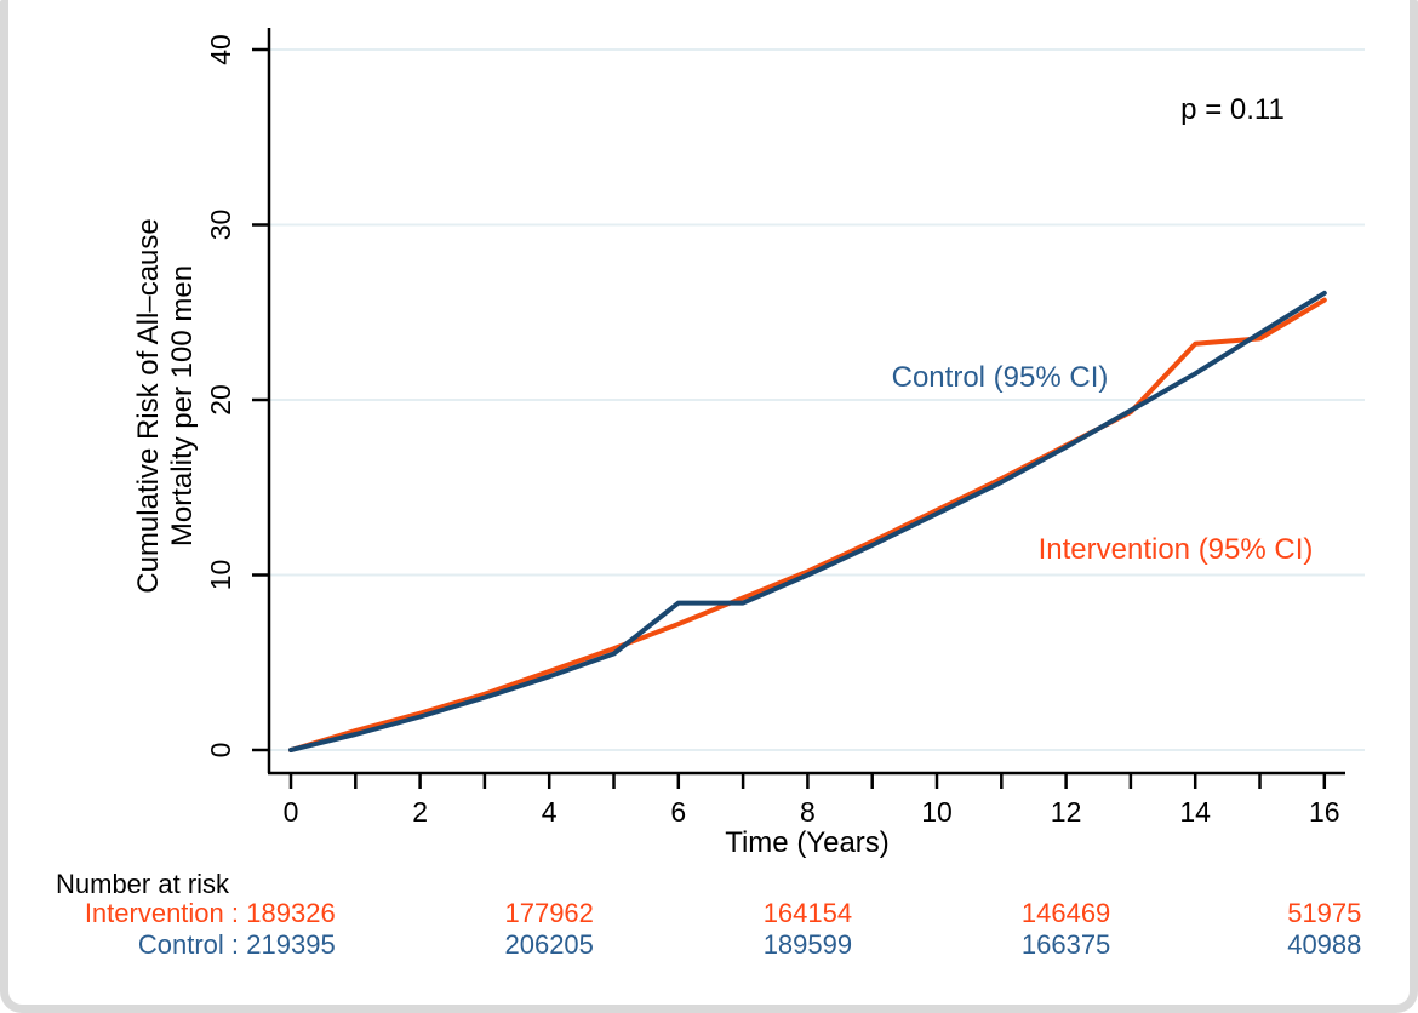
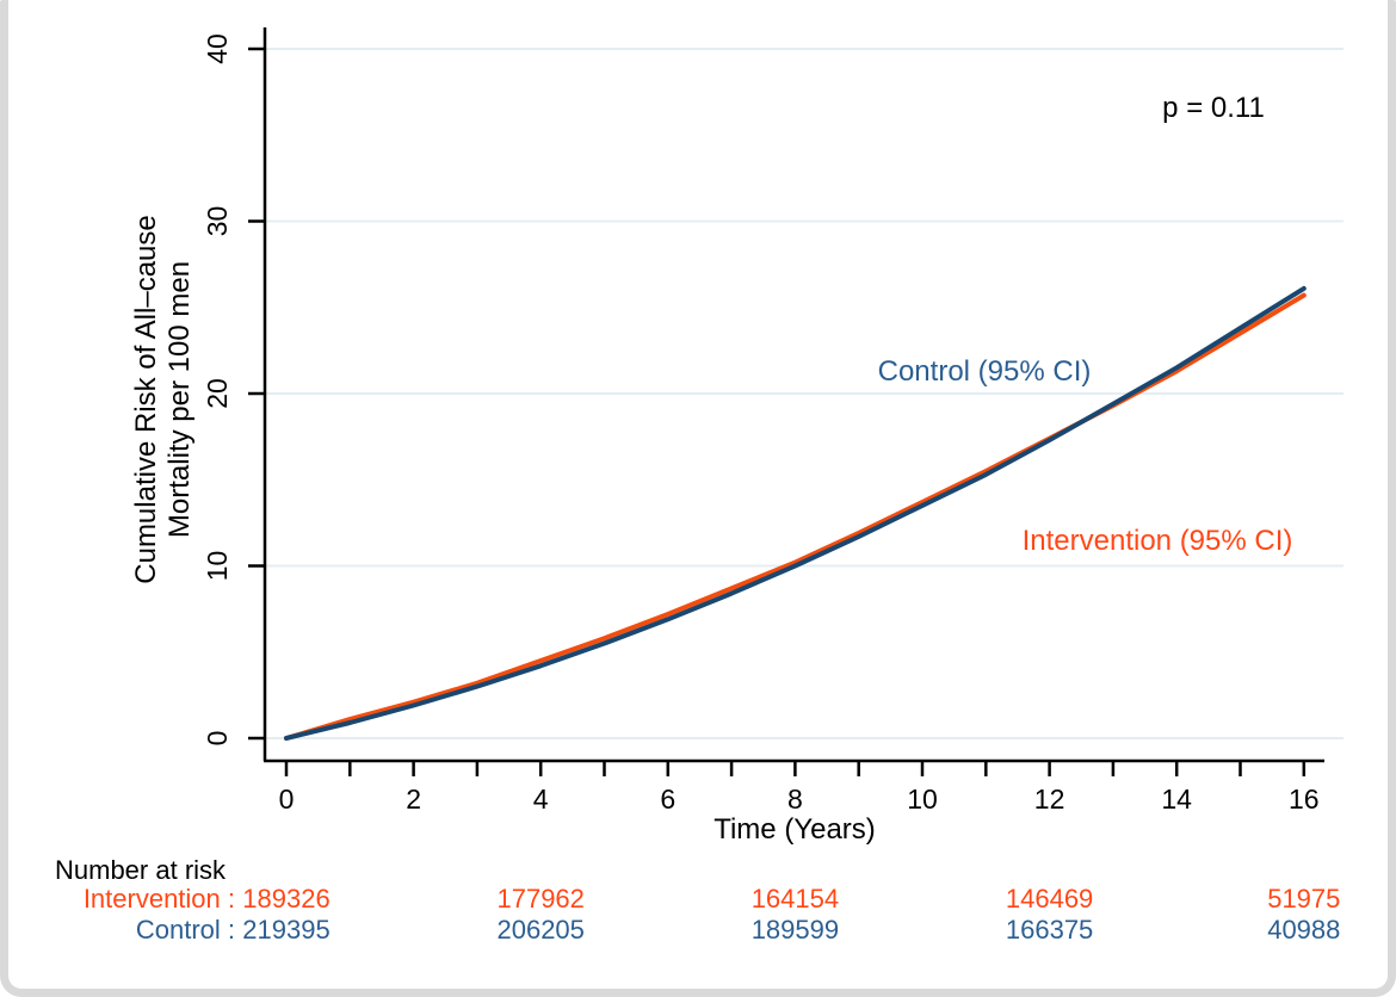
Control (95% CI)/6: 8.4 -> 6.9
Intervention (95% CI)/14: 23.2 -> 21.3
